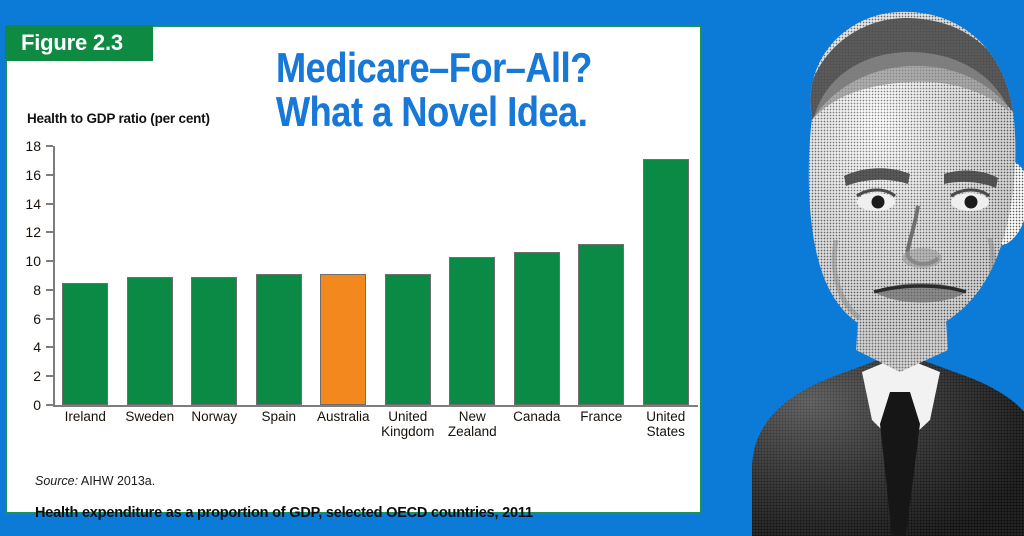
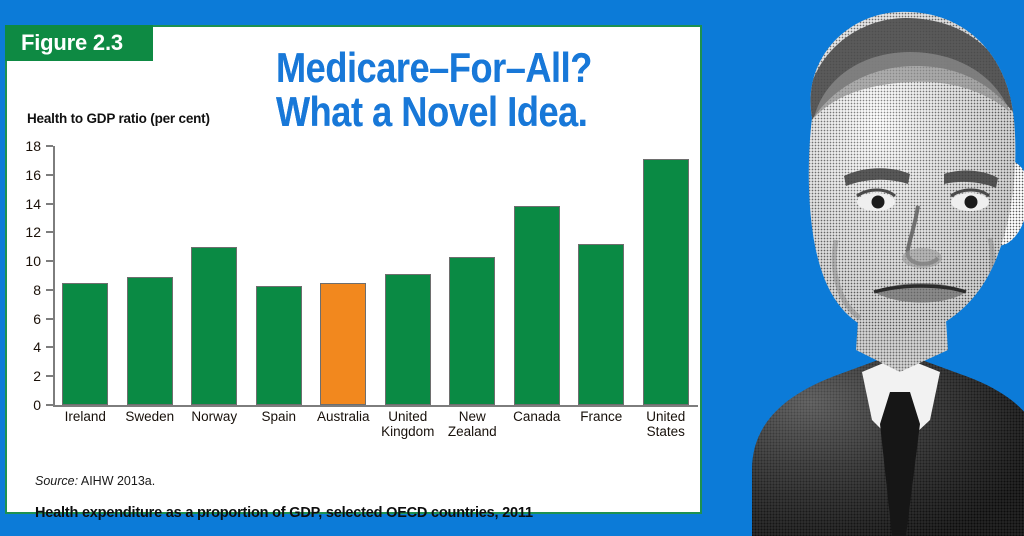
Norway: 8.9 -> 11.0
Spain: 9.1 -> 8.3
Australia: 9.1 -> 8.5
Canada: 10.6 -> 13.8
